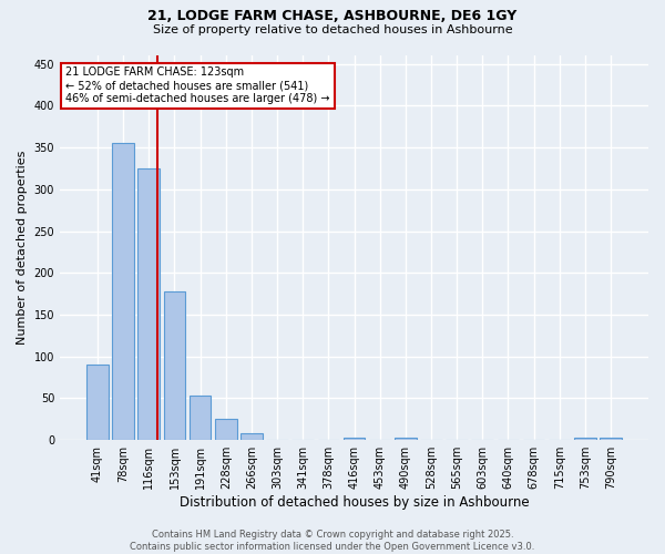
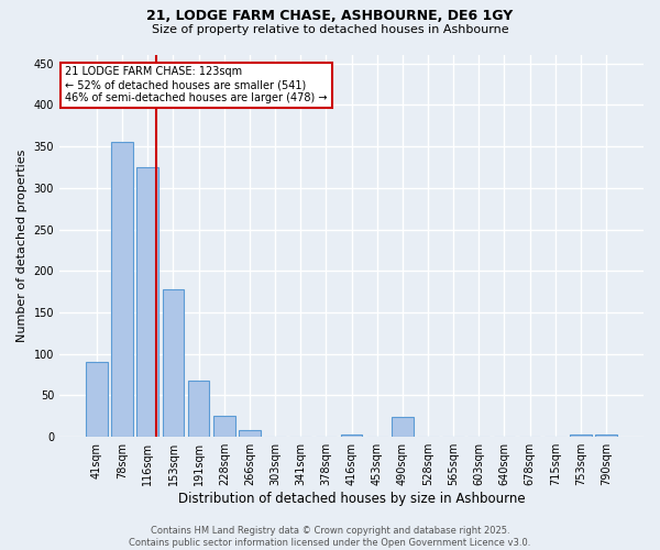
191sqm: 53 -> 68
490sqm: 3 -> 24
